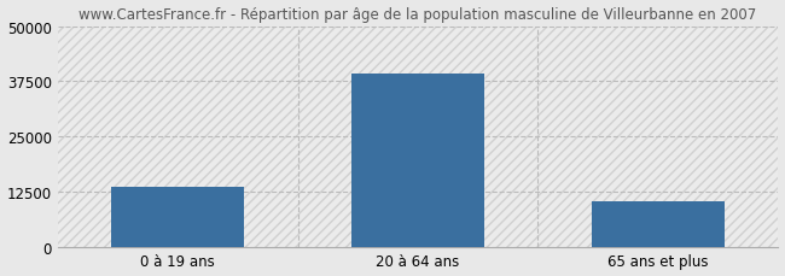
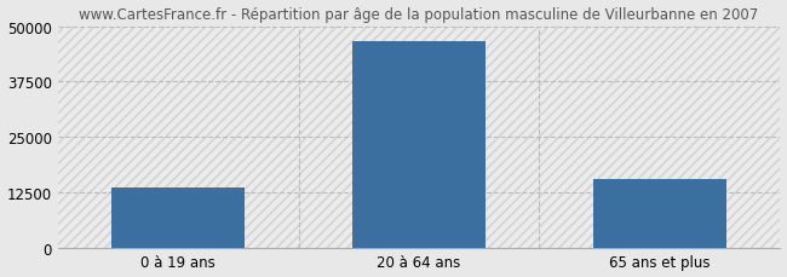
20 à 64 ans: 39200 -> 46500
65 ans et plus: 10200 -> 15500
